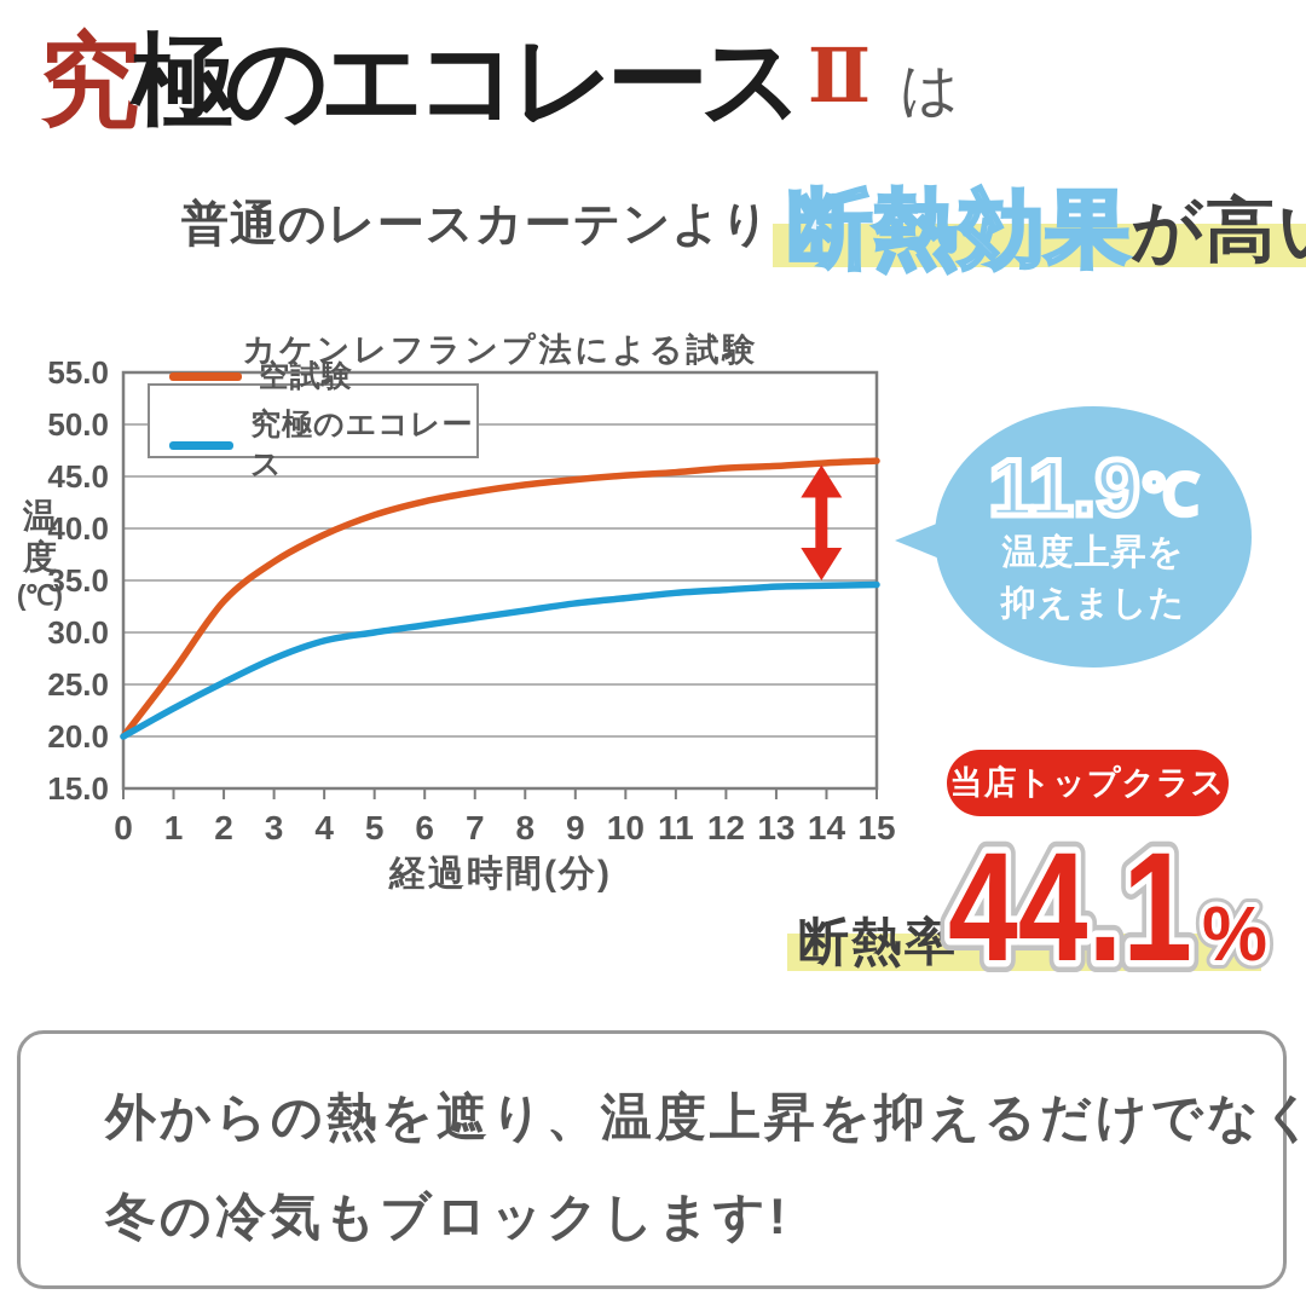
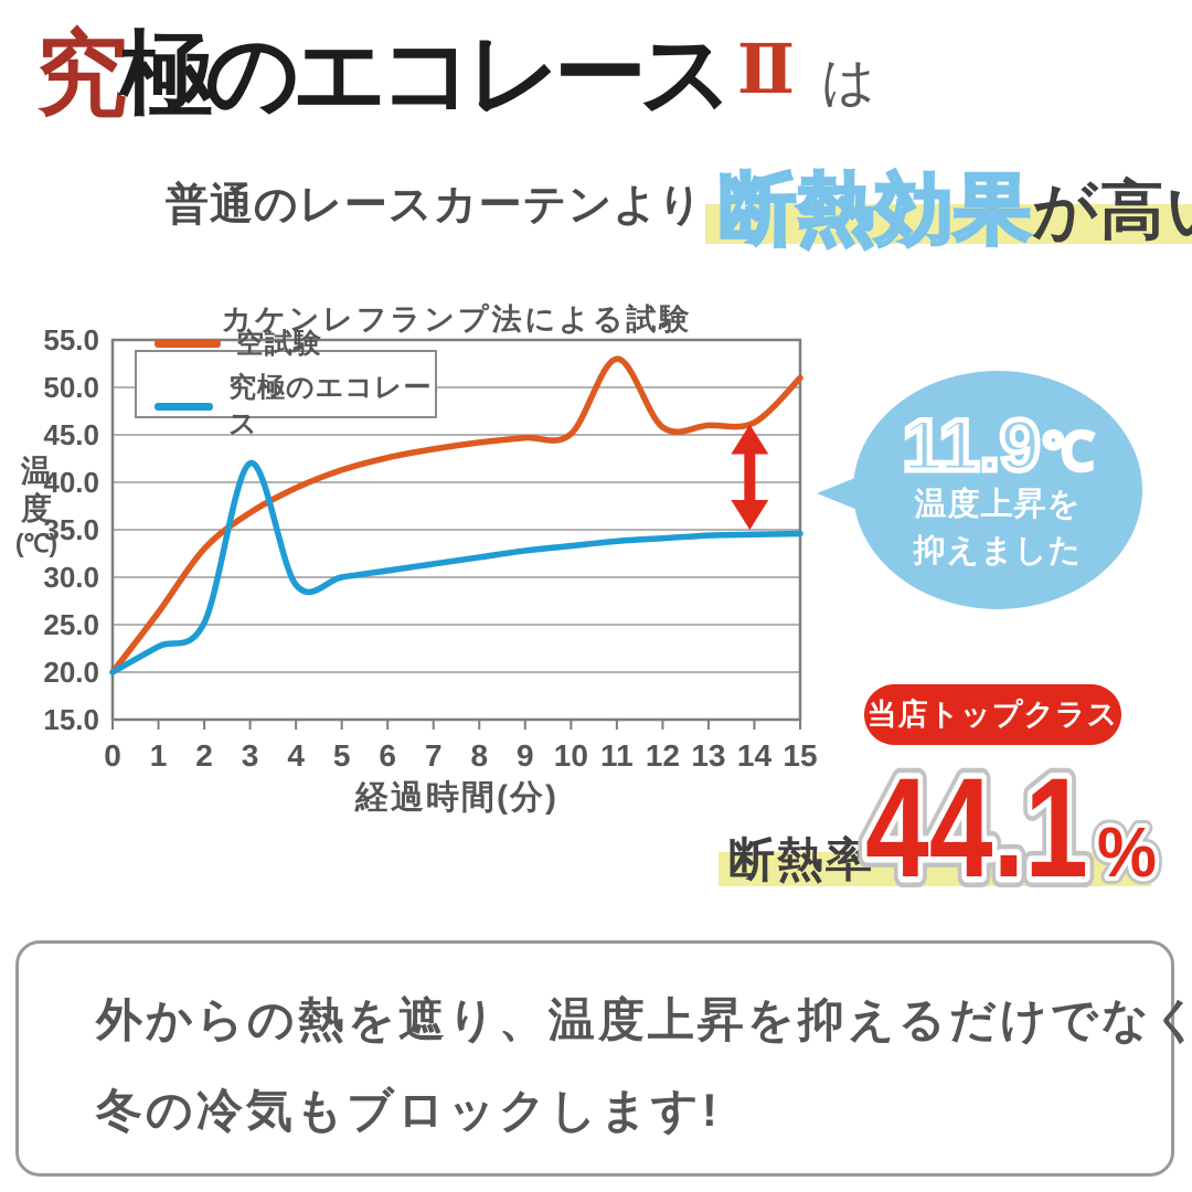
究極のエコレース/3: 28 -> 42
空試験/11: 45 -> 53
空試験/15: 46 -> 51
